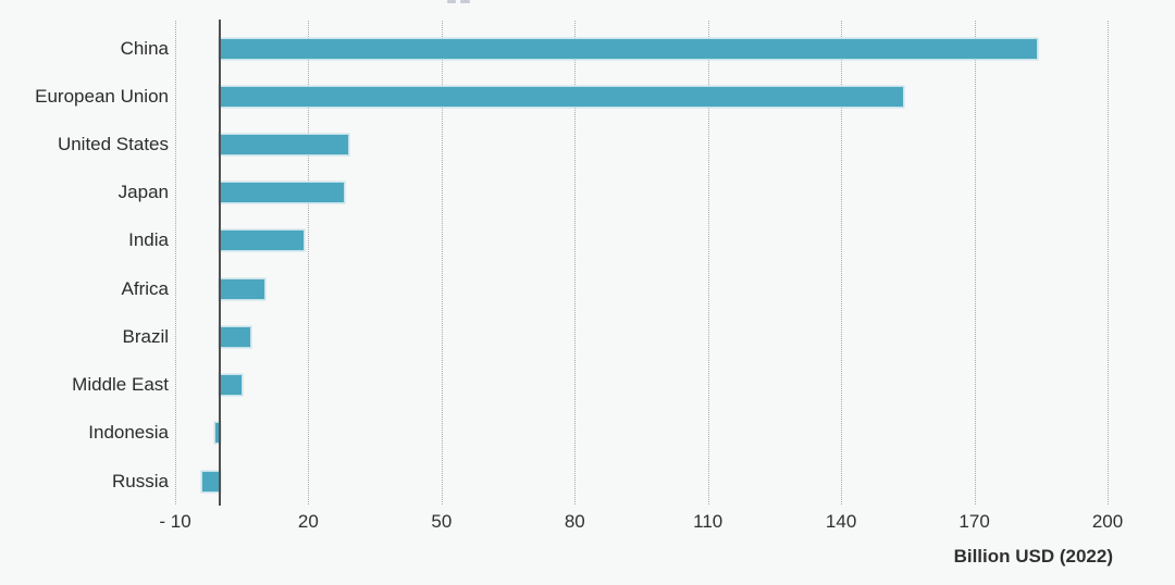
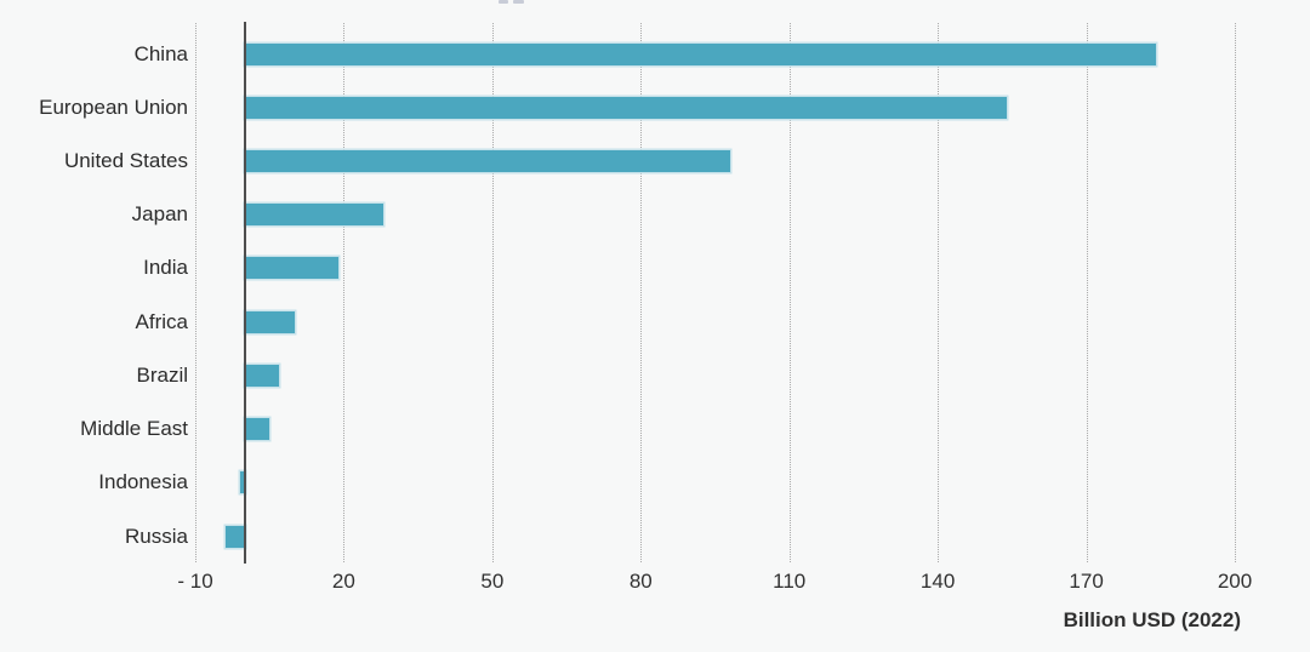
United States: 29 -> 98
